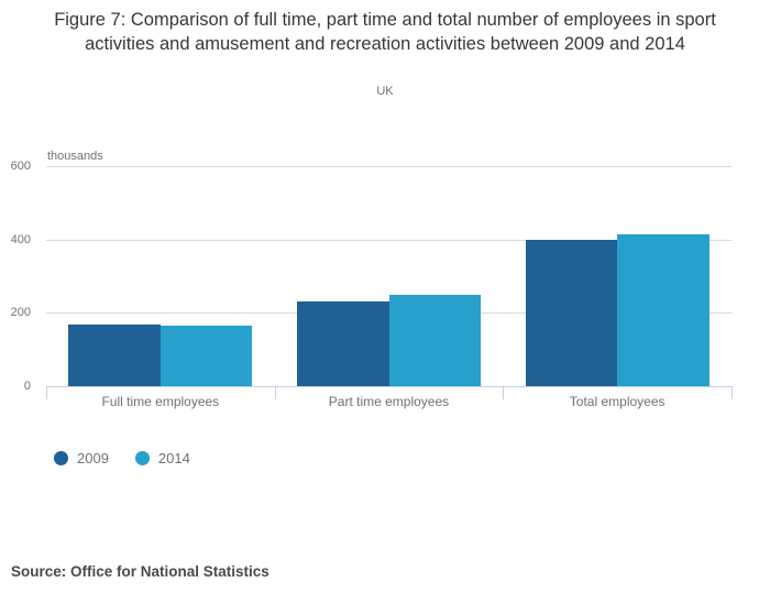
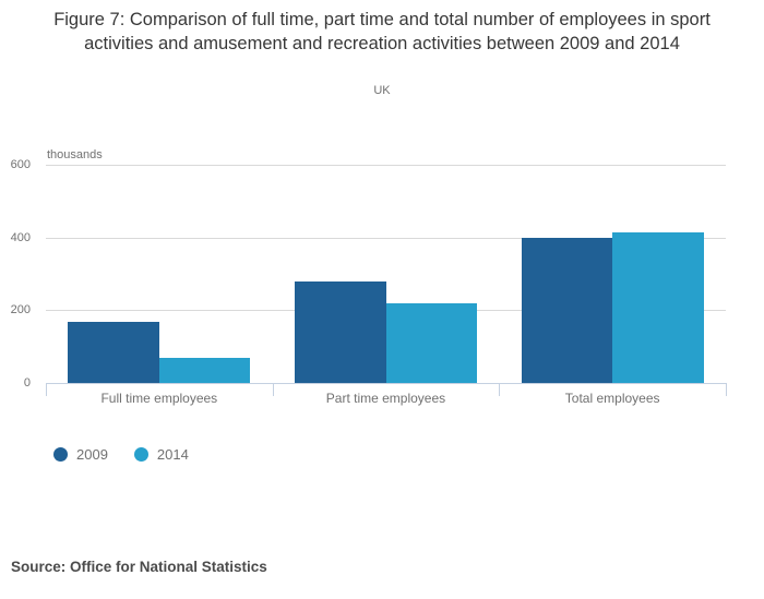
2014/Full time employees: 160 -> 70
2009/Part time employees: 230 -> 280
2014/Part time employees: 250 -> 220
